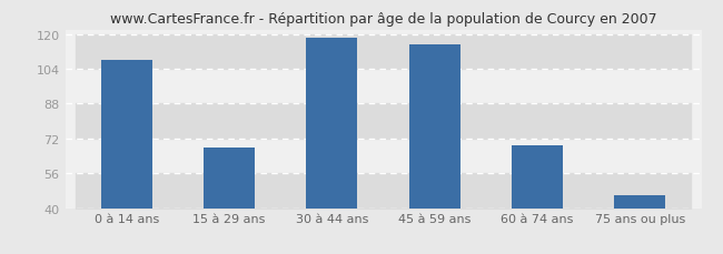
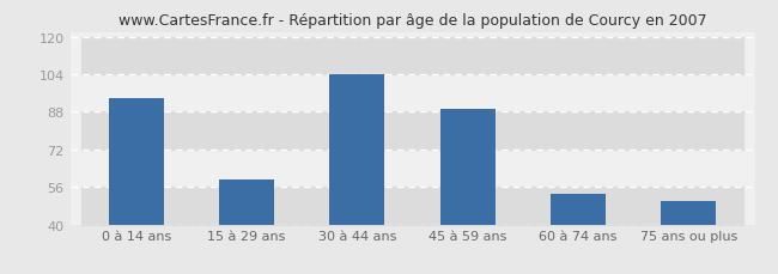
0 à 14 ans: 108 -> 94
15 à 29 ans: 68 -> 59
30 à 44 ans: 118 -> 104
45 à 59 ans: 115 -> 89
60 à 74 ans: 69 -> 53
75 ans ou plus: 46 -> 50
